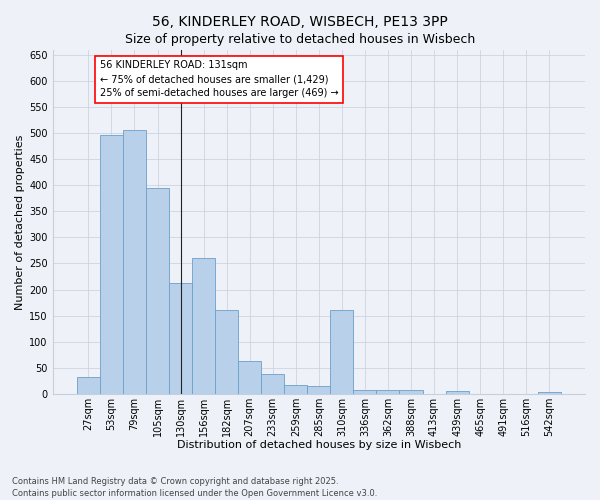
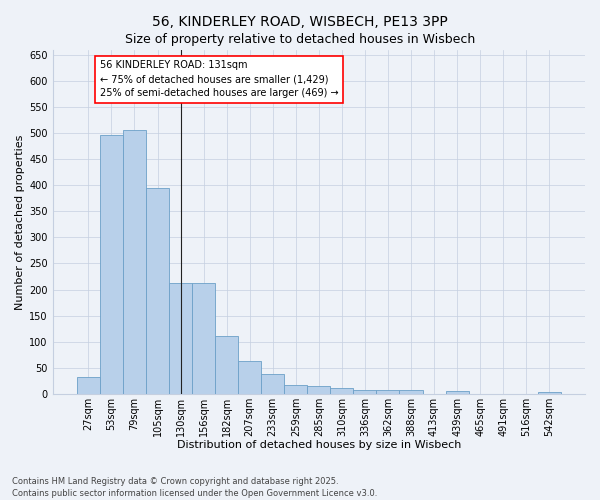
156sqm: 260 -> 212
182sqm: 160 -> 110
310sqm: 160 -> 10
